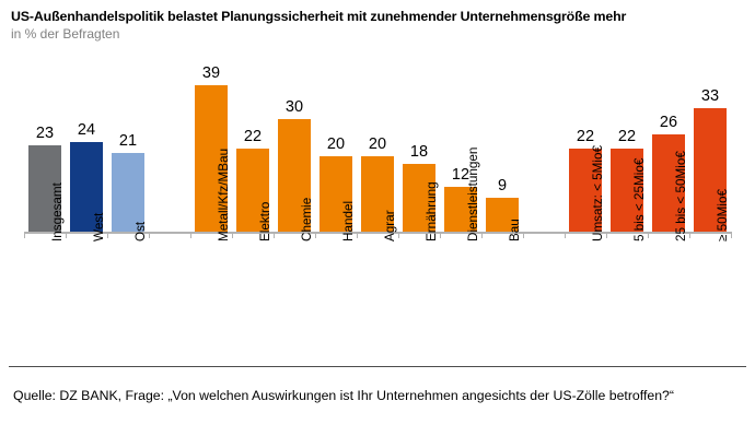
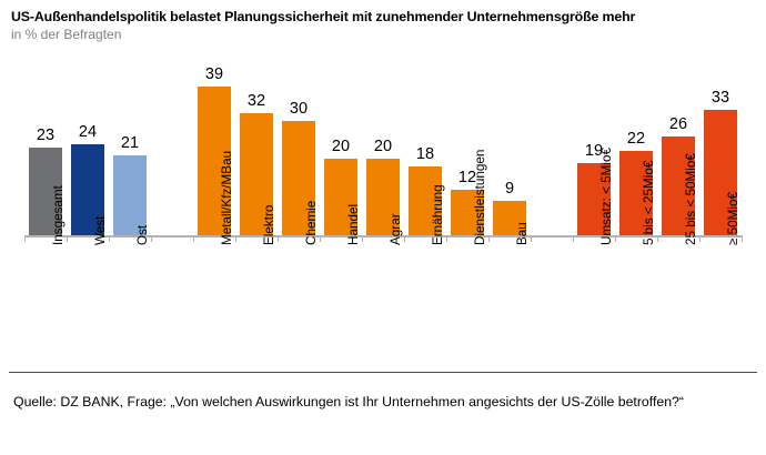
Elektro: 22 -> 32
Umsatz: < 5Mio€: 22 -> 19
